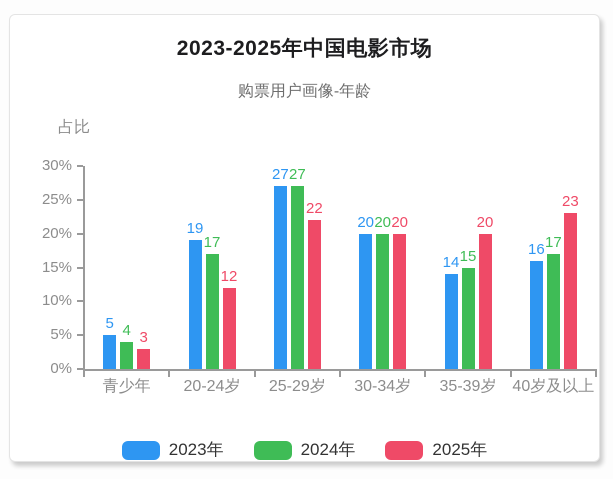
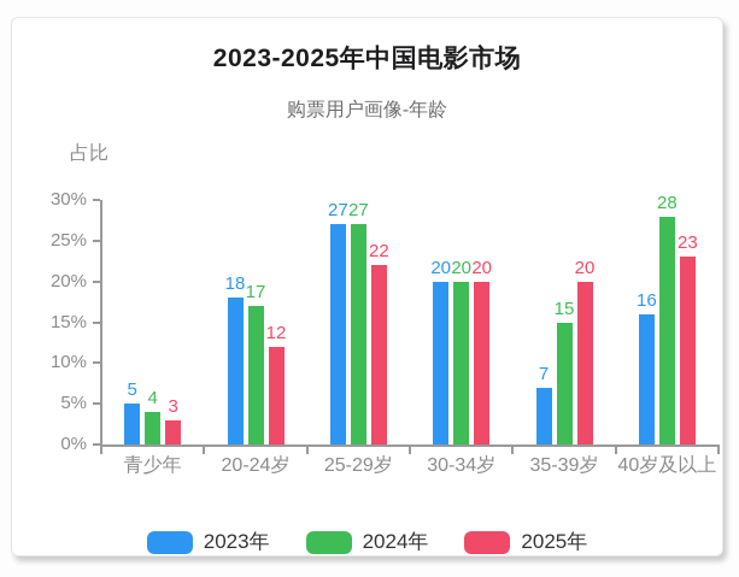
2023年/20-24岁: 19 -> 18
2023年/35-39岁: 14 -> 7
2024年/40岁及以上: 17 -> 28
